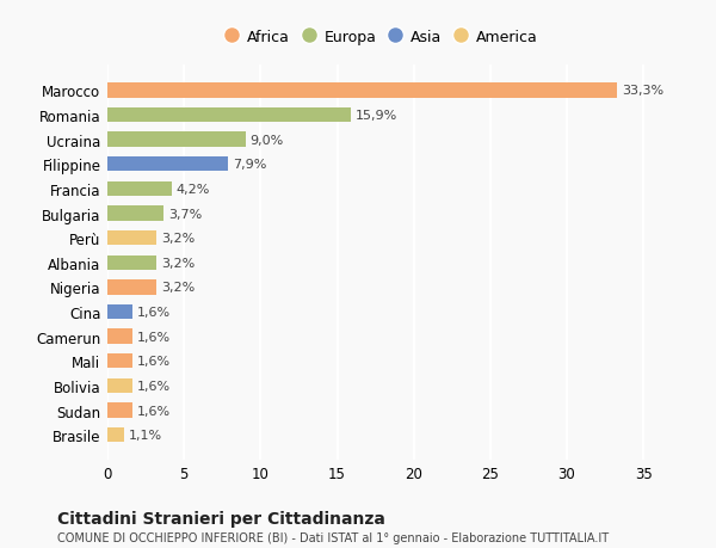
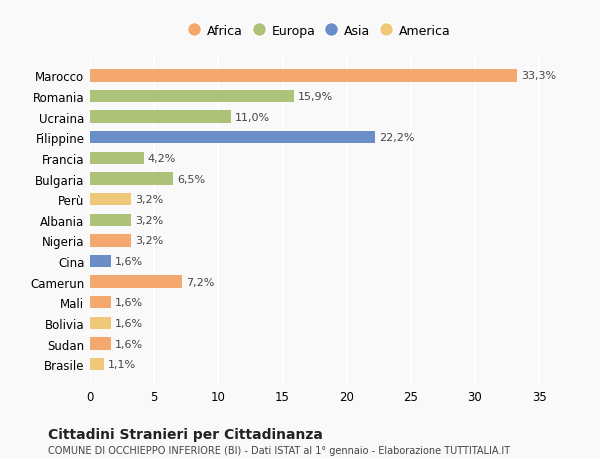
Ucraina: 9,0% -> 11,0%
Filippine: 7,9% -> 22,2%
Bulgaria: 3,7% -> 6,5%
Camerun: 1,6% -> 7,2%
